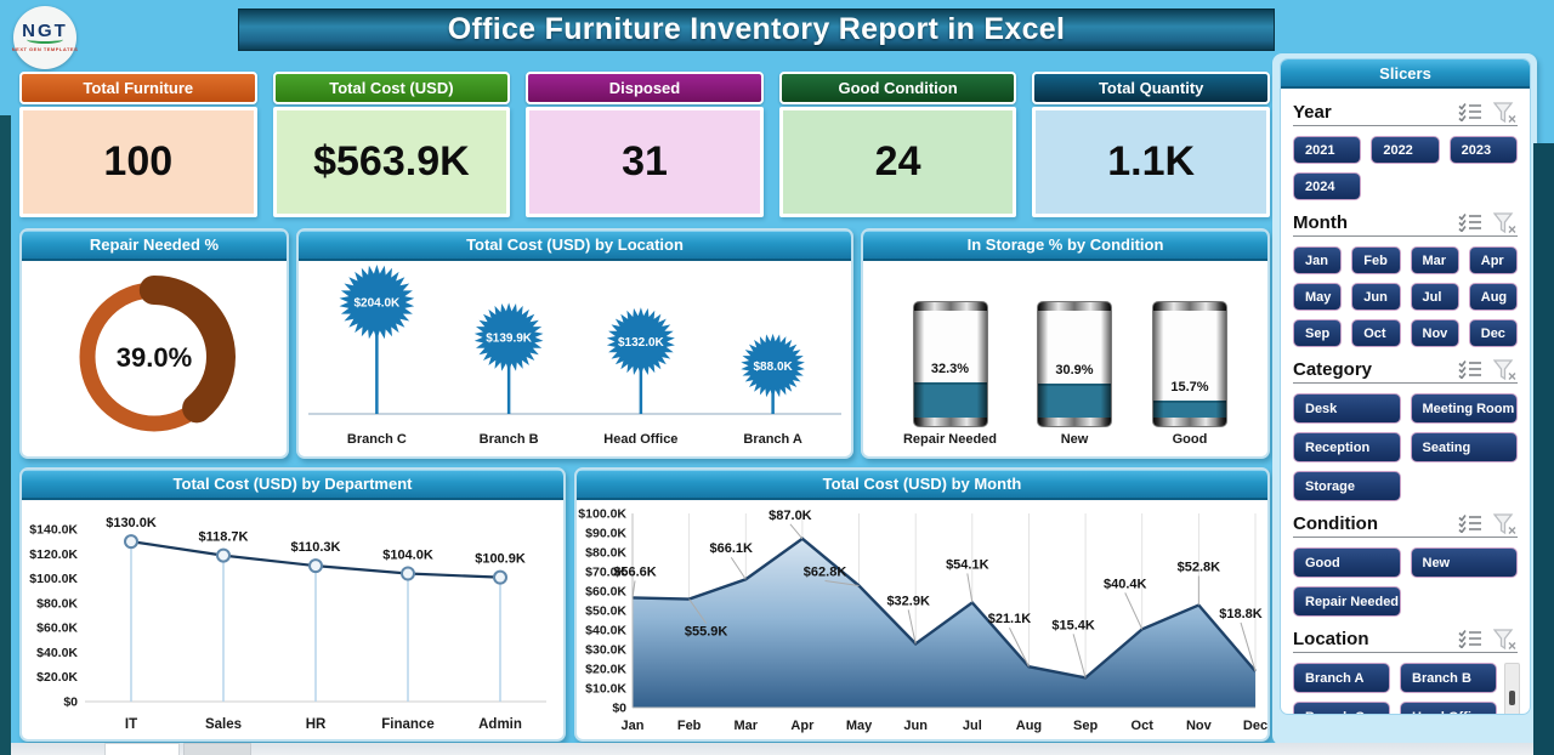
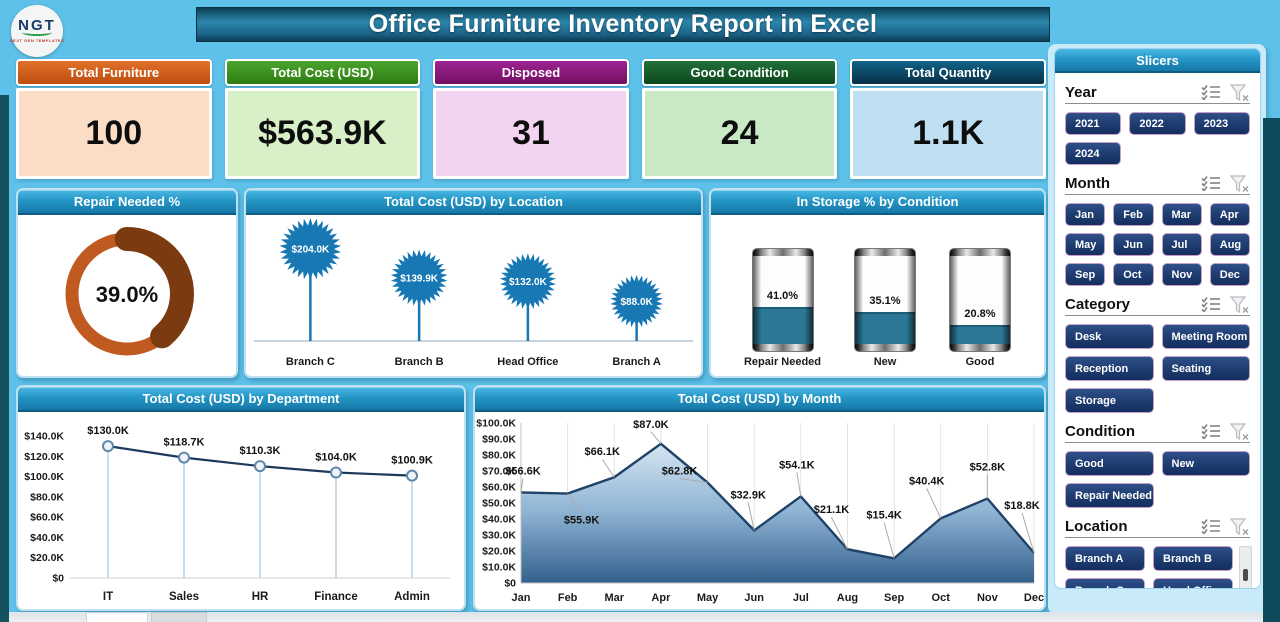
In Storage % by Condition/Repair Needed: 32.3% -> 41.0%
In Storage % by Condition/New: 30.9% -> 35.1%
In Storage % by Condition/Good: 15.7% -> 20.8%
